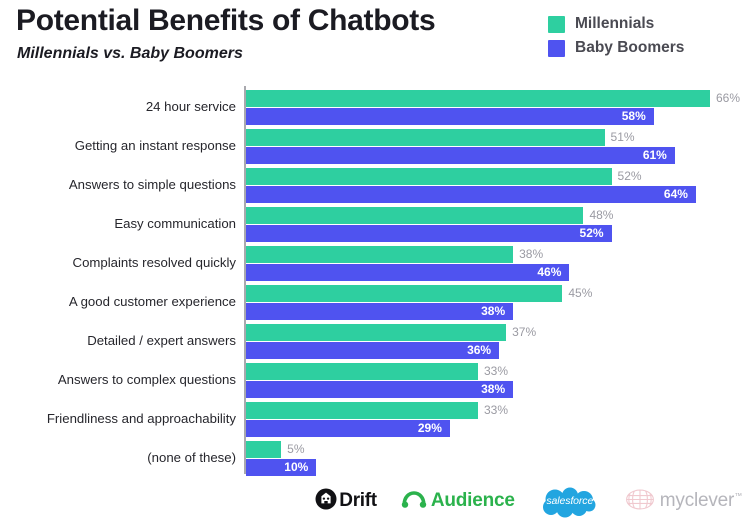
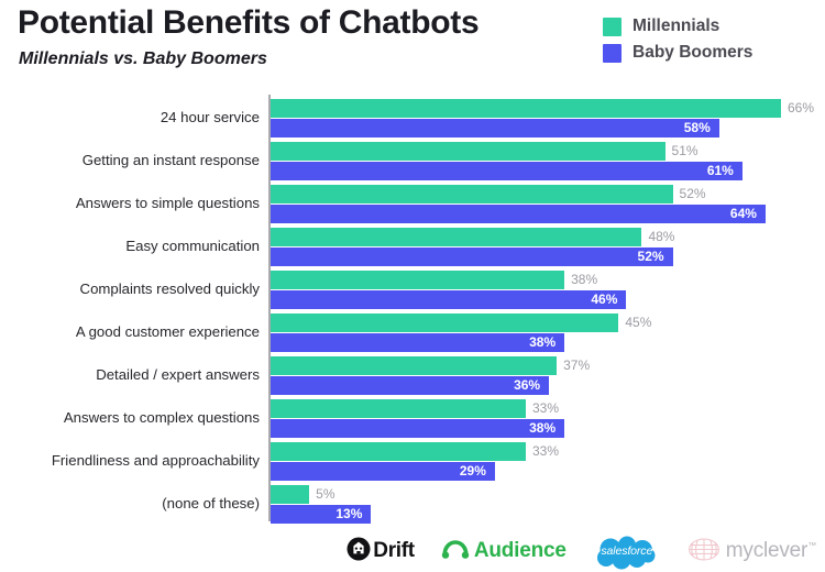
Baby Boomers/(none of these): 10% -> 13%
